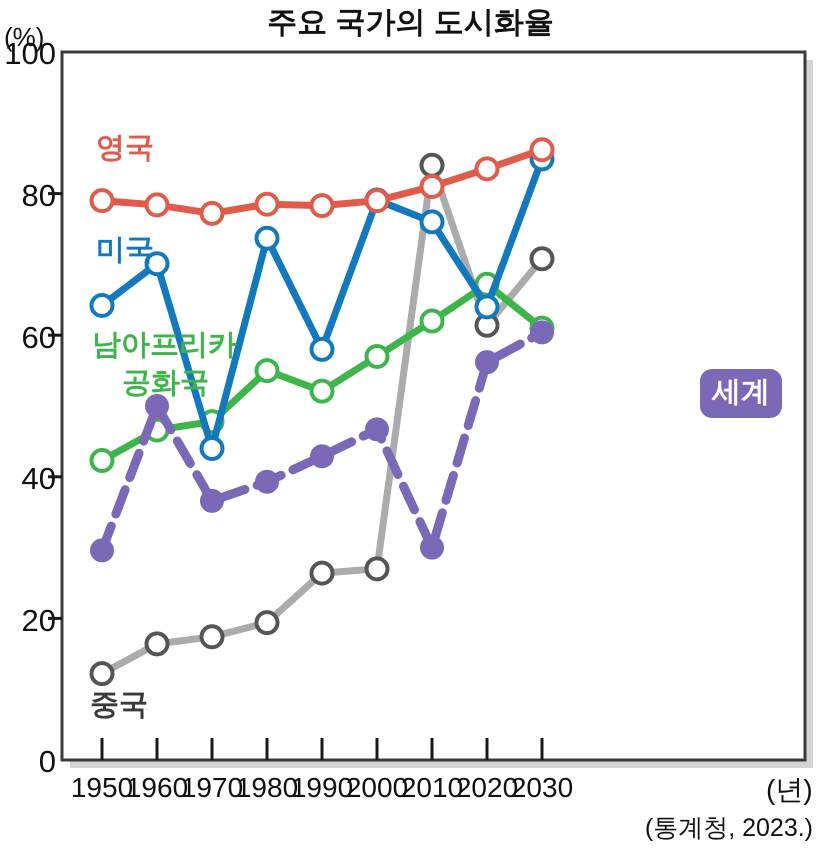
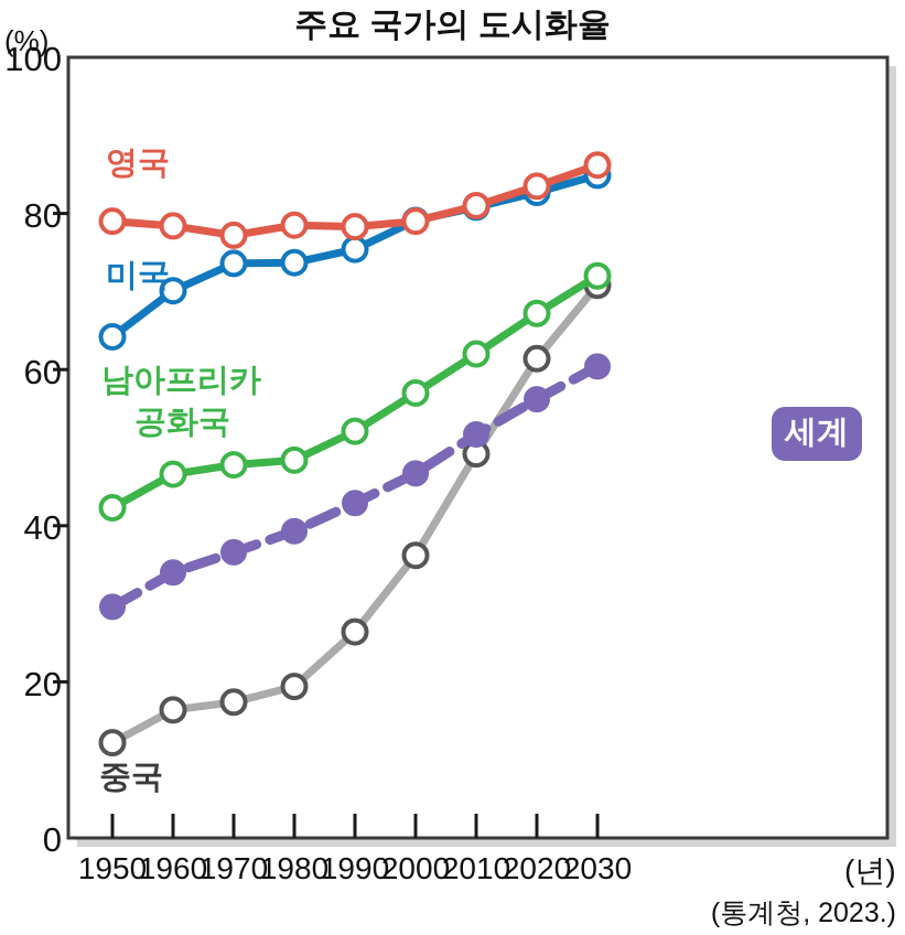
세계/1960: 50 -> 34
미국/1970: 44 -> 74
남아프리카 공화국/1980: 55 -> 48
미국/1990: 58 -> 75
중국/2000: 27 -> 36
미국/2010: 76 -> 81
세계/2010: 30 -> 52
중국/2010: 84 -> 49
미국/2020: 64 -> 83
남아프리카 공화국/2030: 61 -> 72
